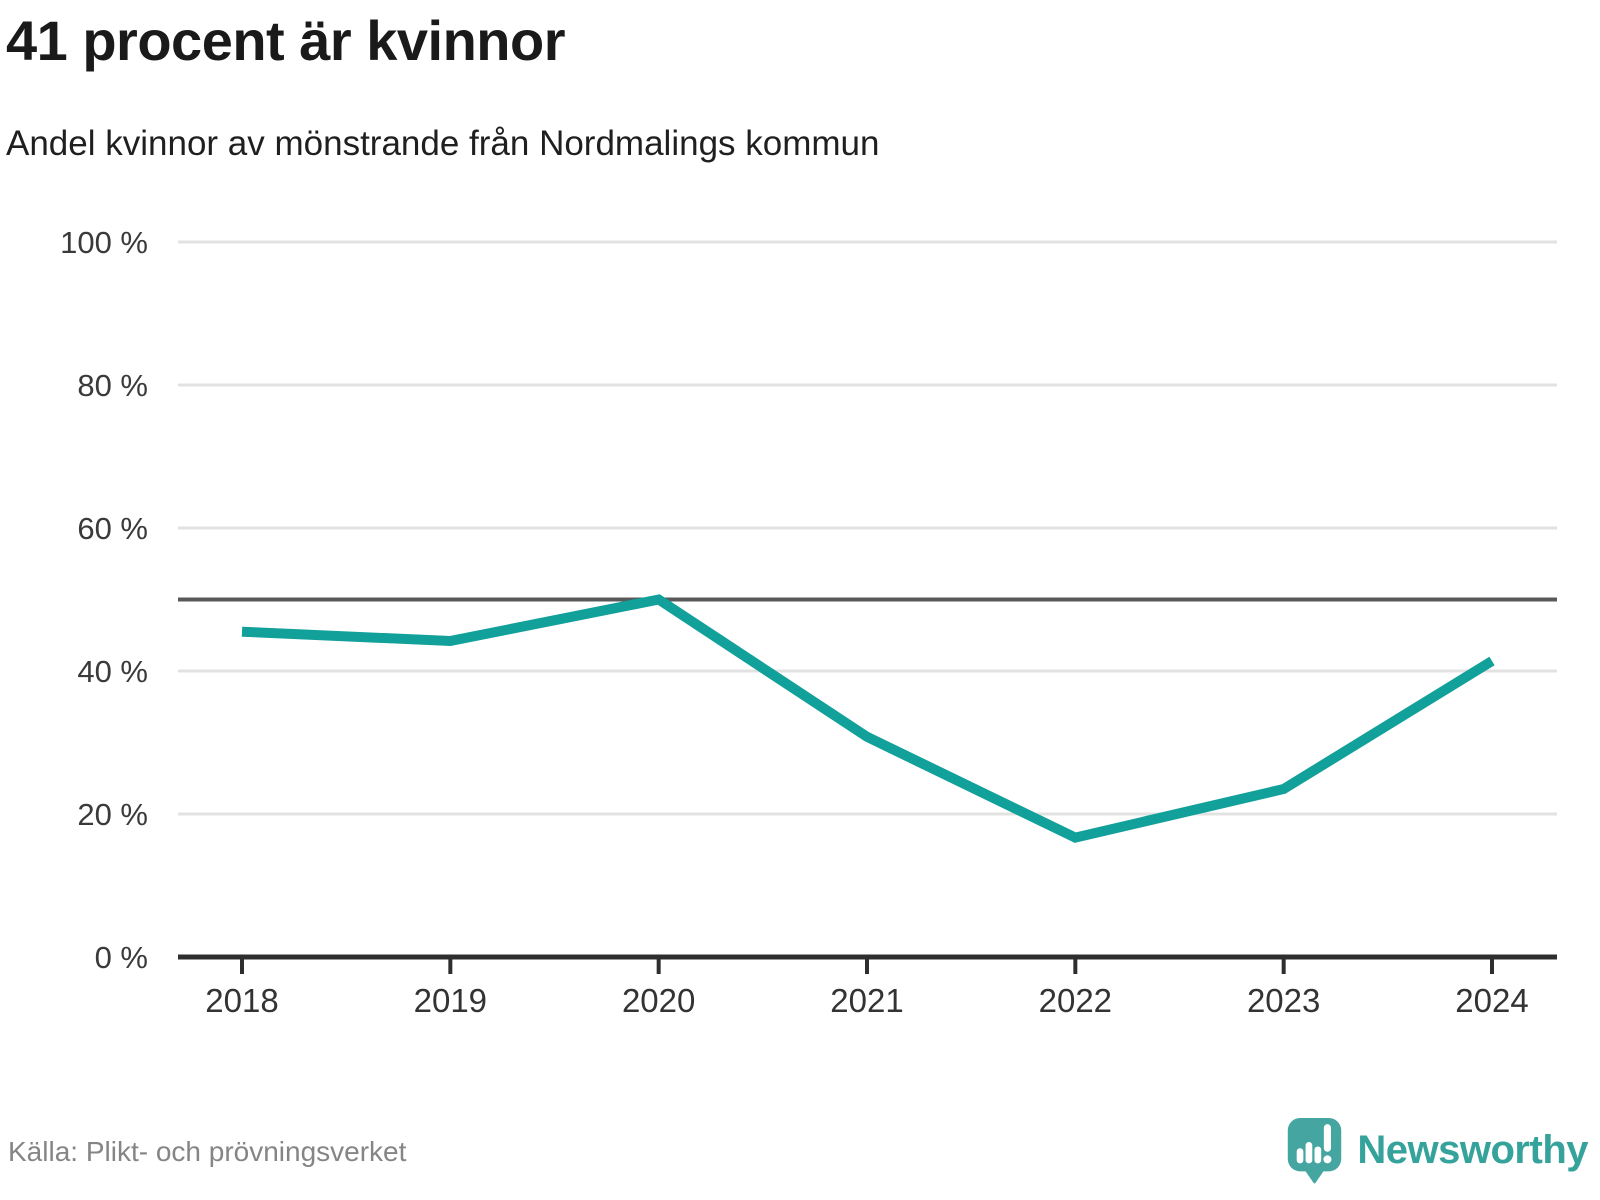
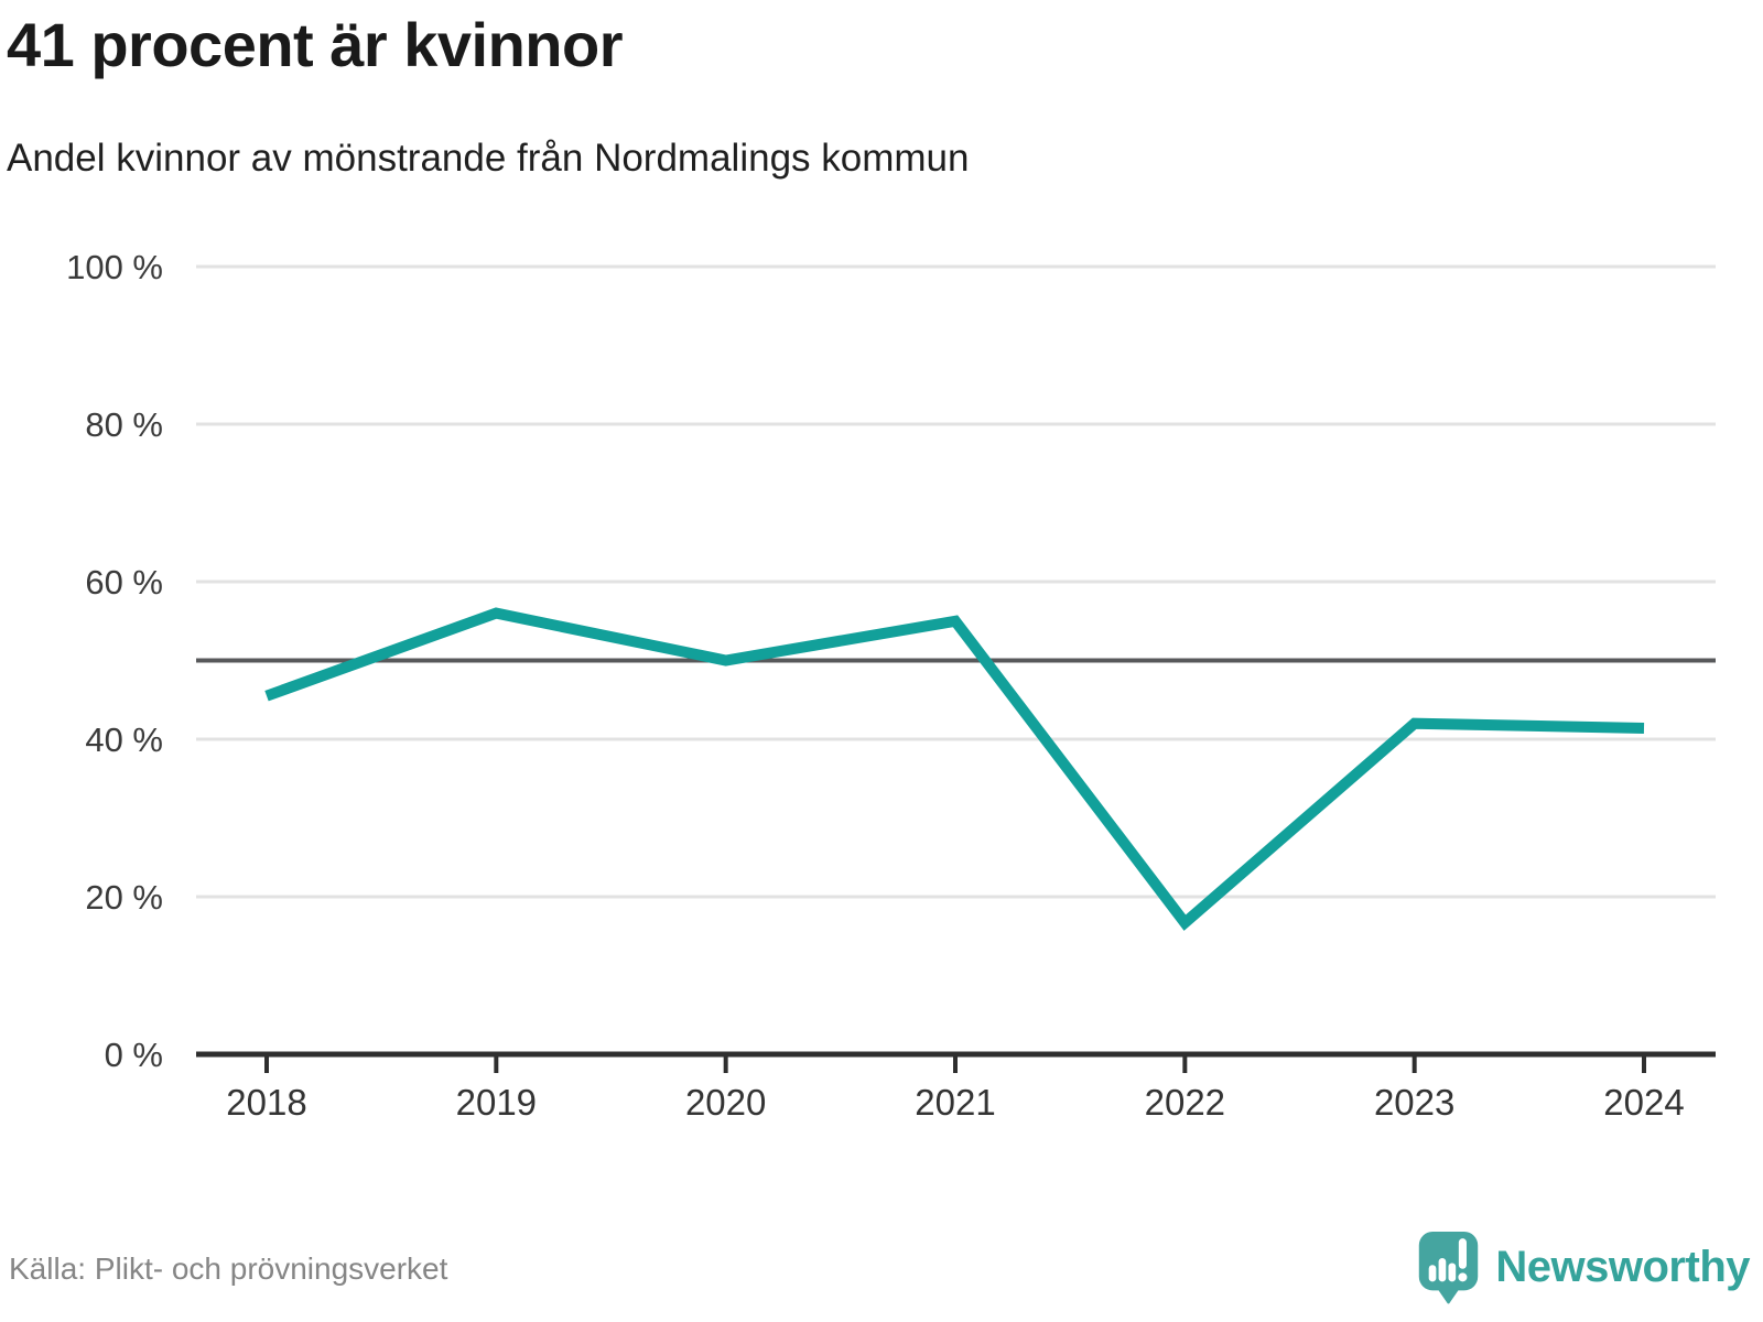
2019: 44% -> 56%
2021: 31% -> 55%
2023: 24% -> 42%
